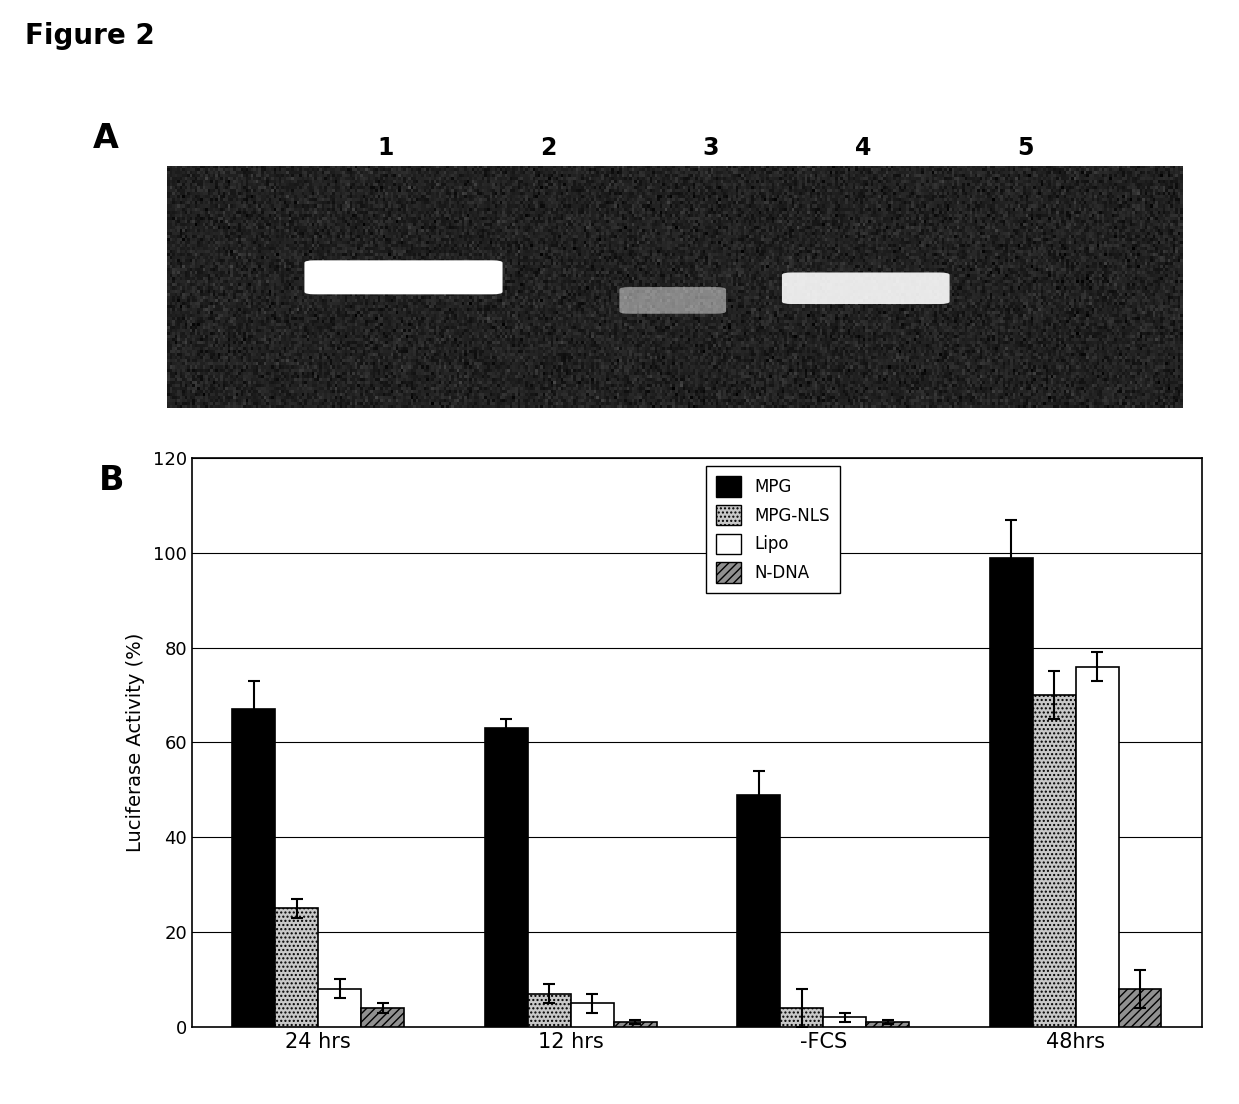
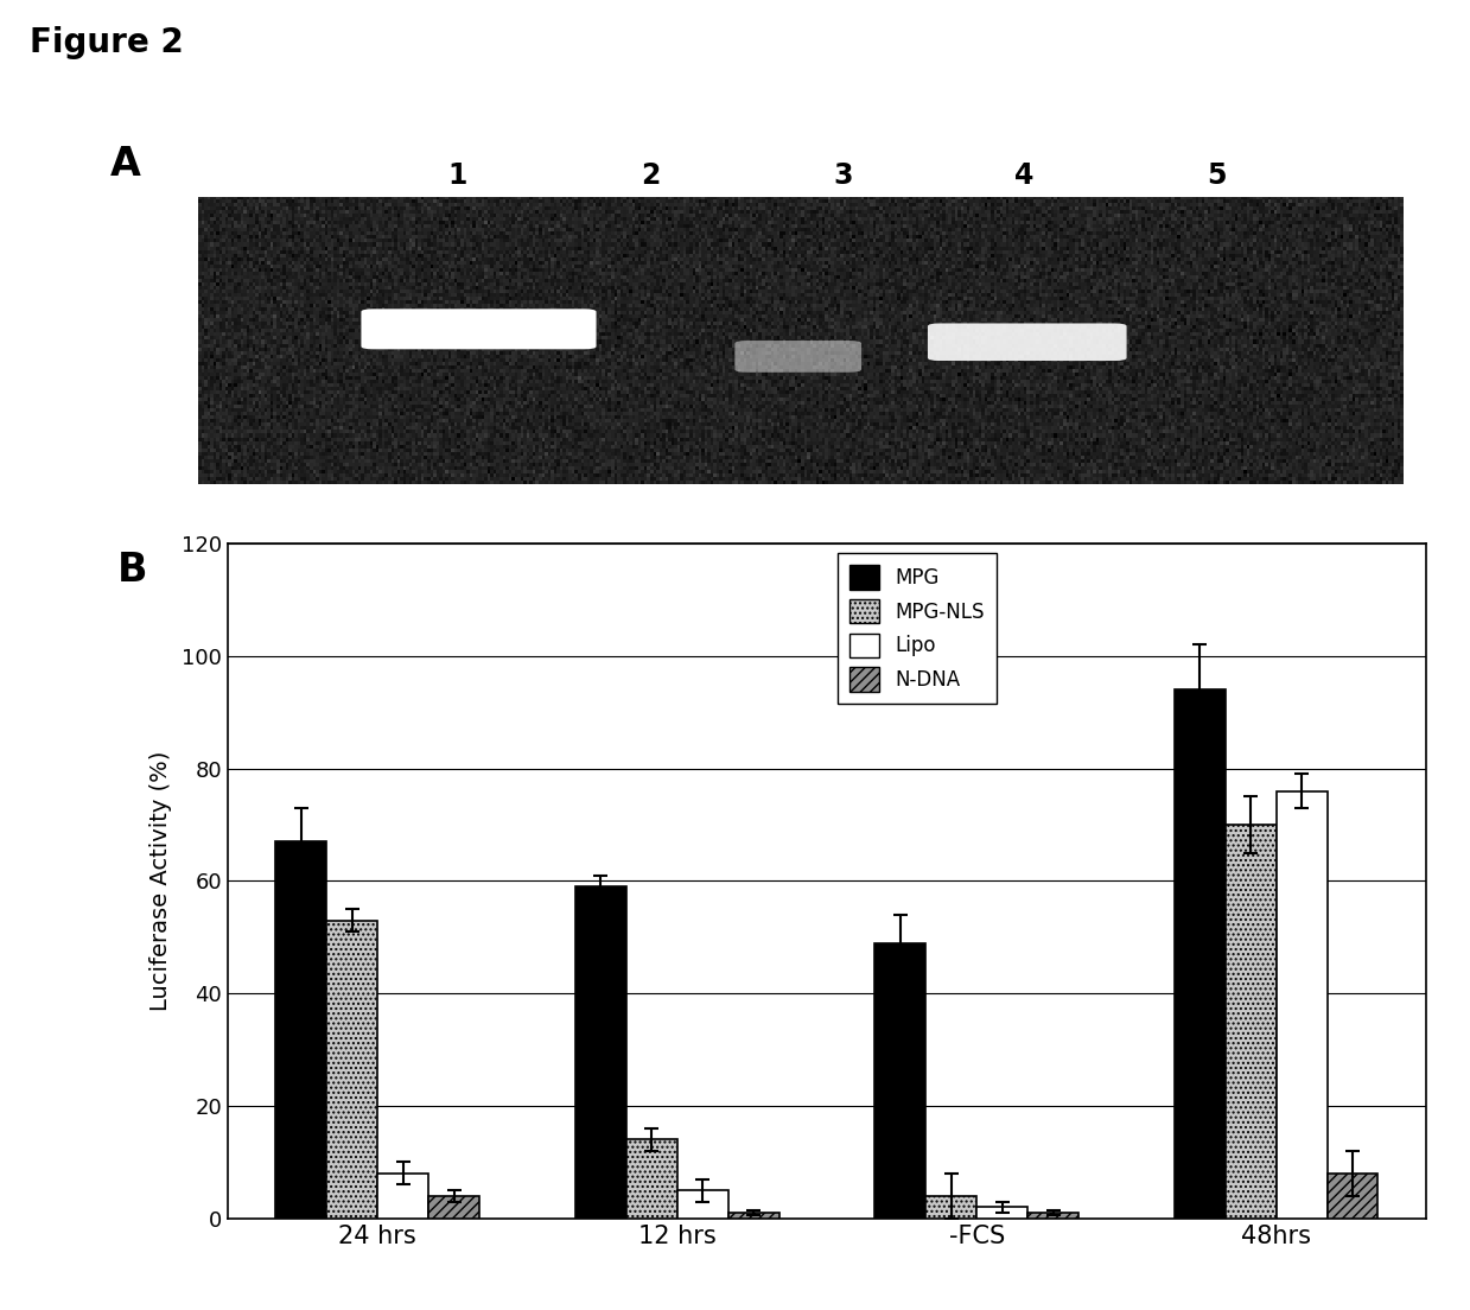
MPG-NLS/24 hrs: 25 -> 53
MPG/12 hrs: 63 -> 59
MPG-NLS/12 hrs: 7 -> 14
MPG/48hrs: 99 -> 94
